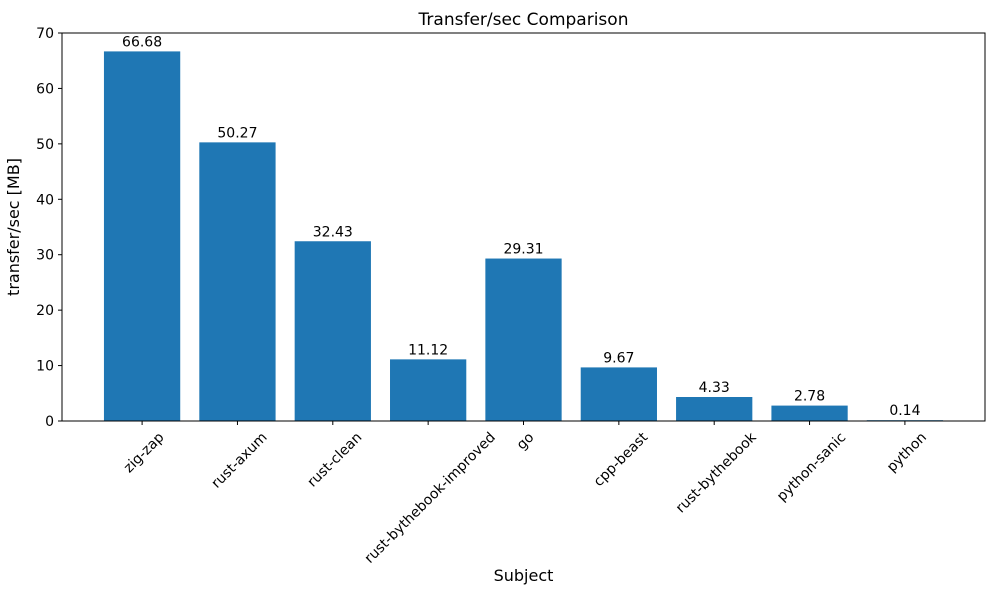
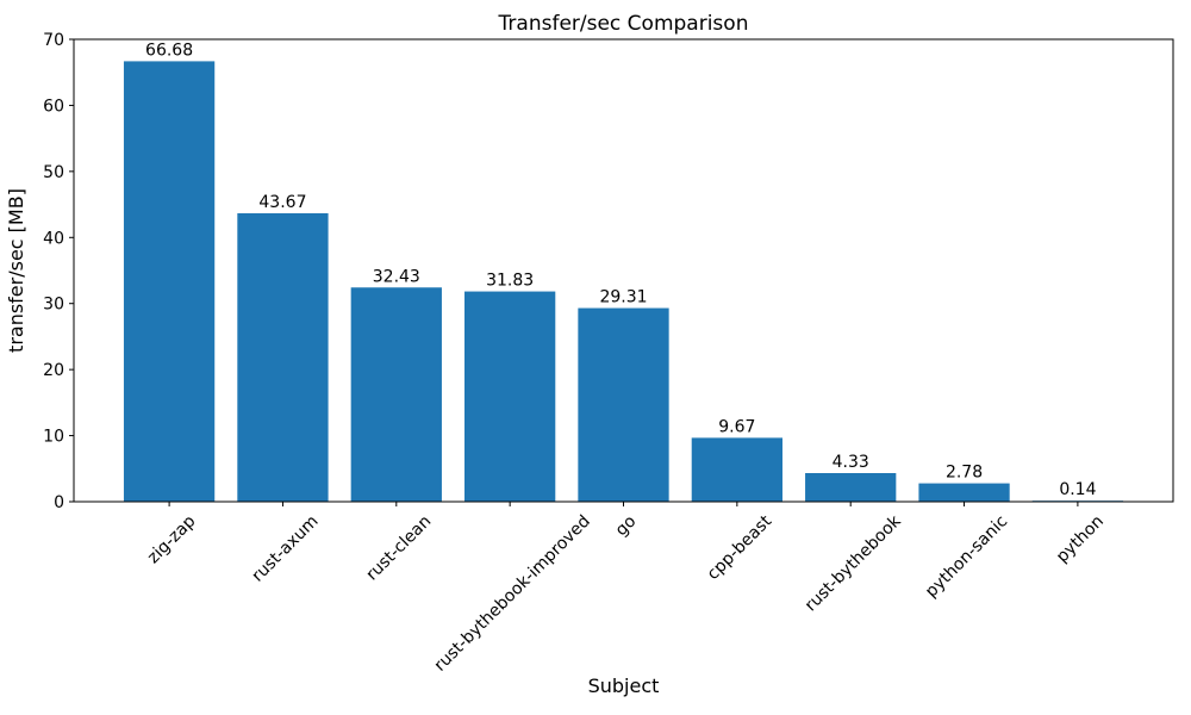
rust-axum: 50.27 -> 43.67
rust-bythebook-improved: 11.12 -> 31.83
